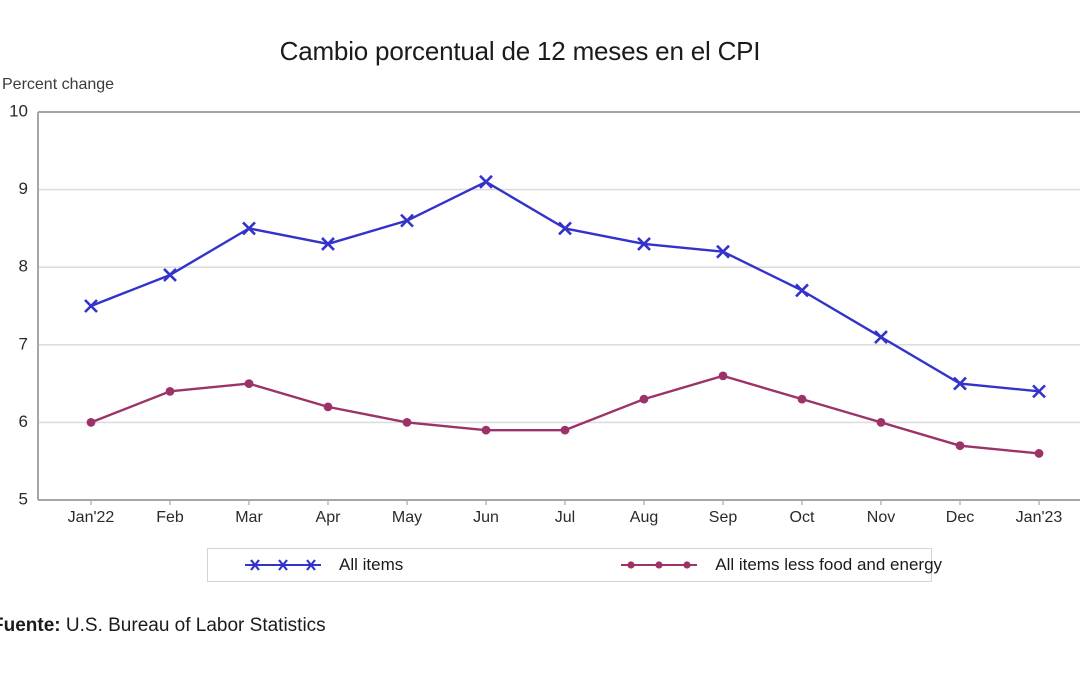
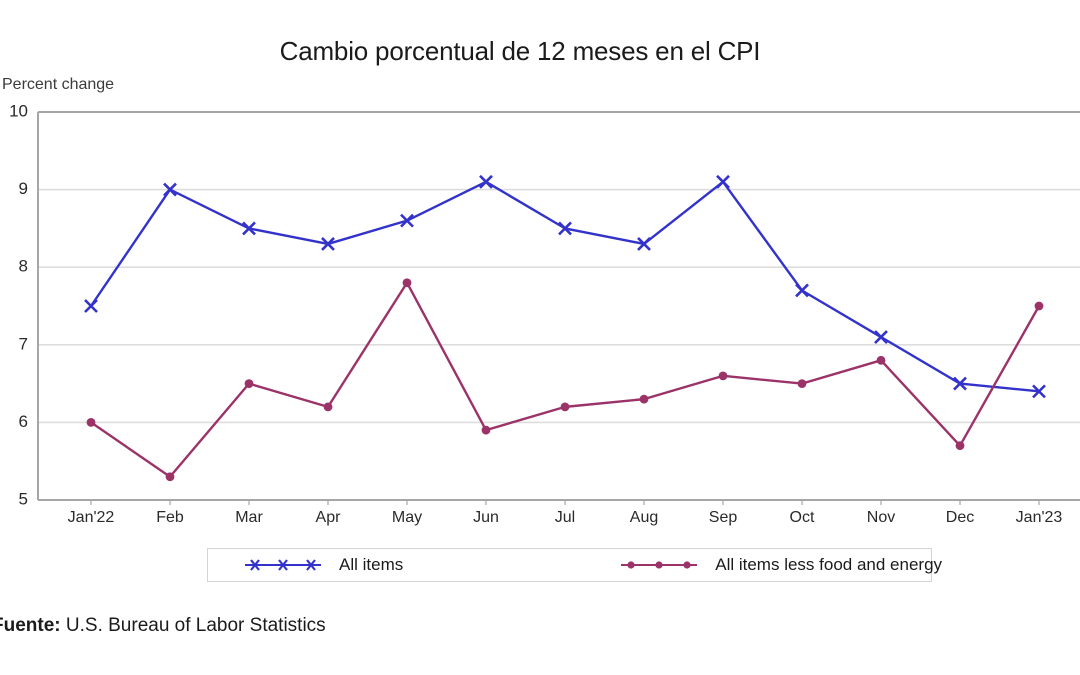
All items/Feb: 7.9 -> 9.0
All items less food and energy/Feb: 6.4 -> 5.3
All items less food and energy/May: 6.0 -> 7.8
All items less food and energy/Jul: 5.9 -> 6.2
All items/Sep: 8.2 -> 9.1
All items less food and energy/Oct: 6.3 -> 6.5
All items less food and energy/Nov: 6.0 -> 6.8
All items less food and energy/Jan'23: 5.6 -> 7.5
